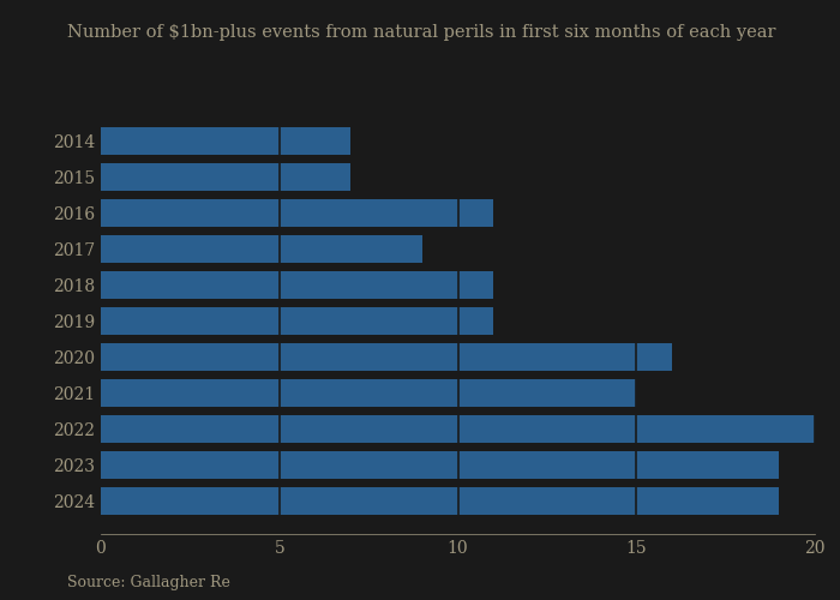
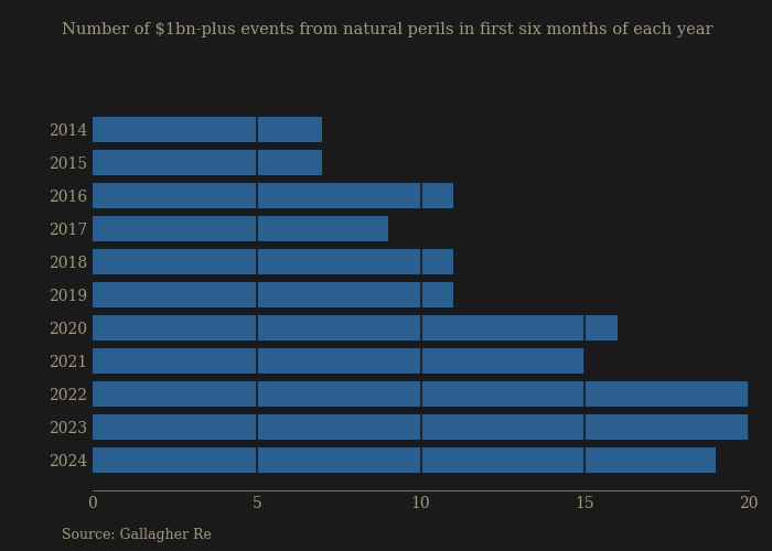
2023: 19 -> 20
